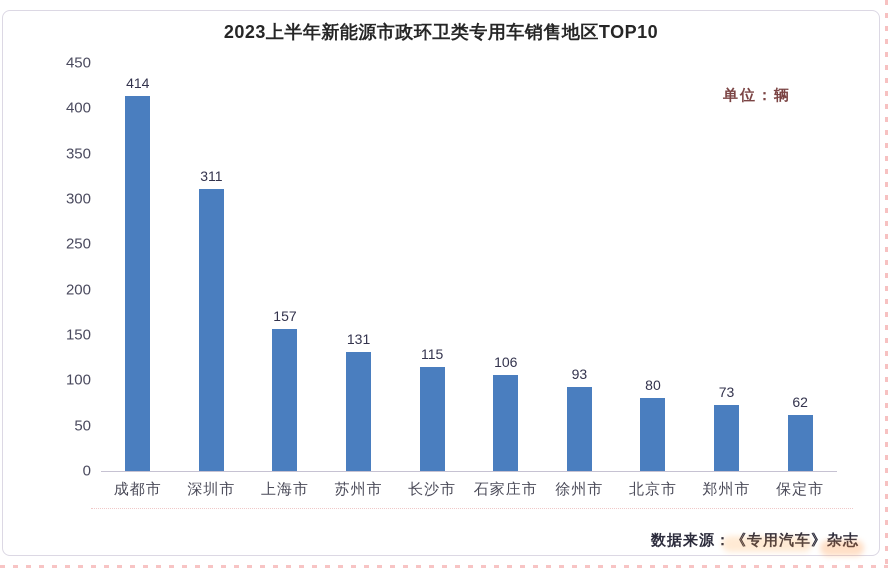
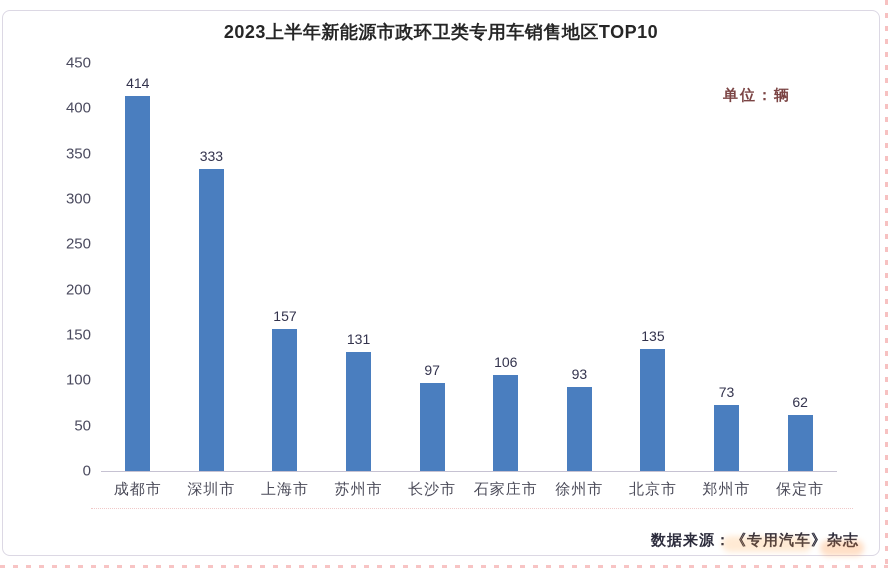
深圳市: 311 -> 333
长沙市: 115 -> 97
北京市: 80 -> 135
